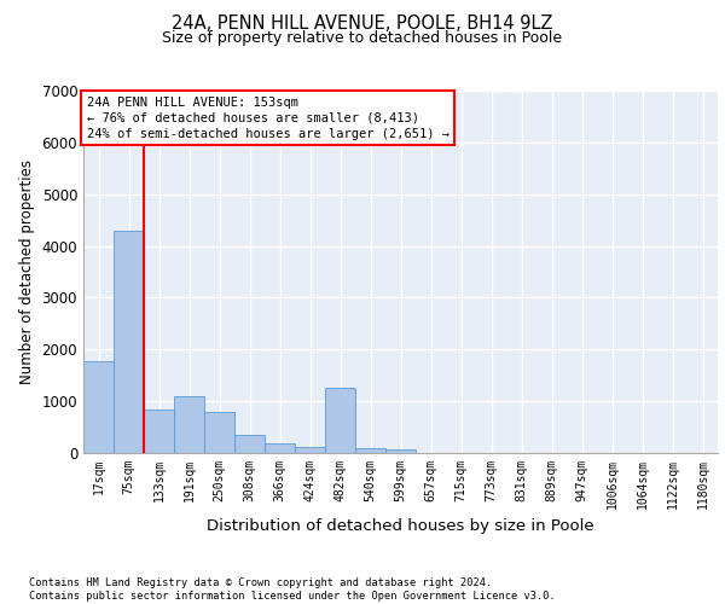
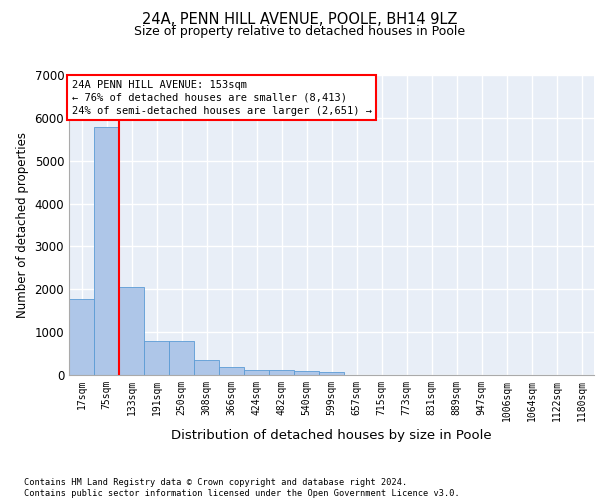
75sqm: 4300 -> 5780
133sqm: 850 -> 2060
191sqm: 1100 -> 800
482sqm: 1250 -> 110
